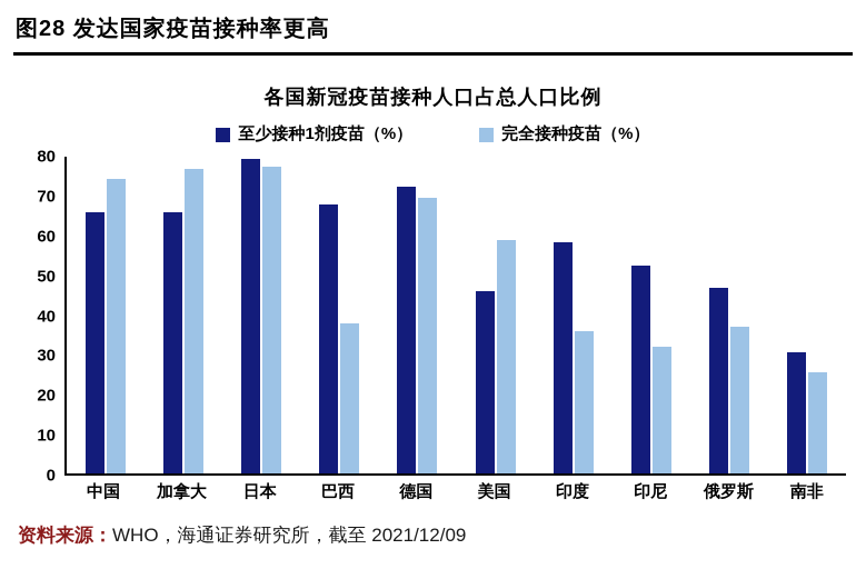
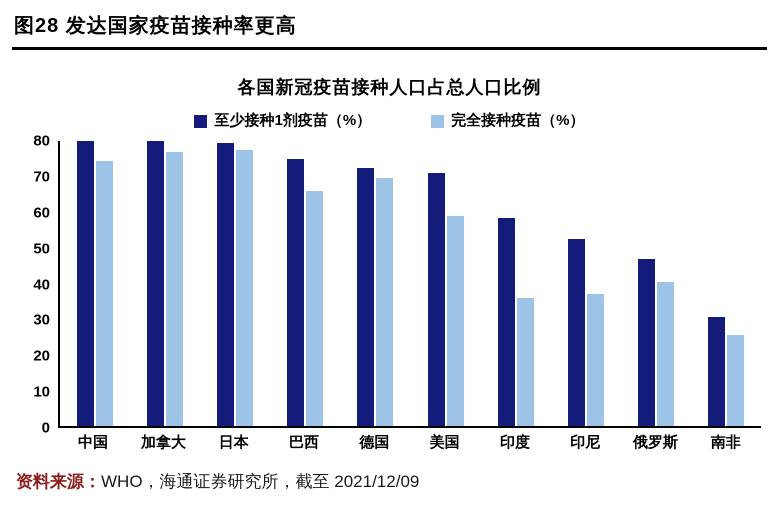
至少接种1剂疫苗（%）/中国: 66 -> 80
至少接种1剂疫苗（%）/加拿大: 66 -> 80
至少接种1剂疫苗（%）/巴西: 68 -> 75
完全接种疫苗（%）/巴西: 38 -> 66
至少接种1剂疫苗（%）/美国: 46 -> 71
完全接种疫苗（%）/印尼: 32 -> 37
完全接种疫苗（%）/俄罗斯: 37 -> 40
